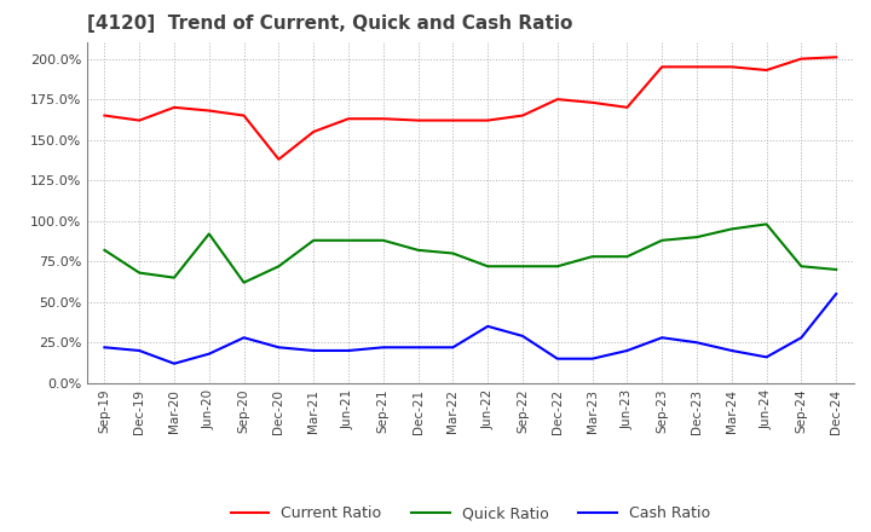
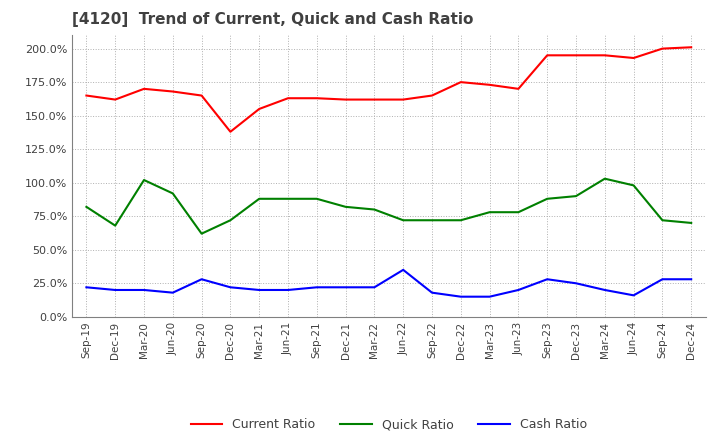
Quick Ratio/Mar-20: 65% -> 102%
Cash Ratio/Mar-20: 12% -> 20%
Cash Ratio/Sep-22: 29% -> 18%
Quick Ratio/Mar-24: 95% -> 103%
Cash Ratio/Dec-24: 55% -> 28%
